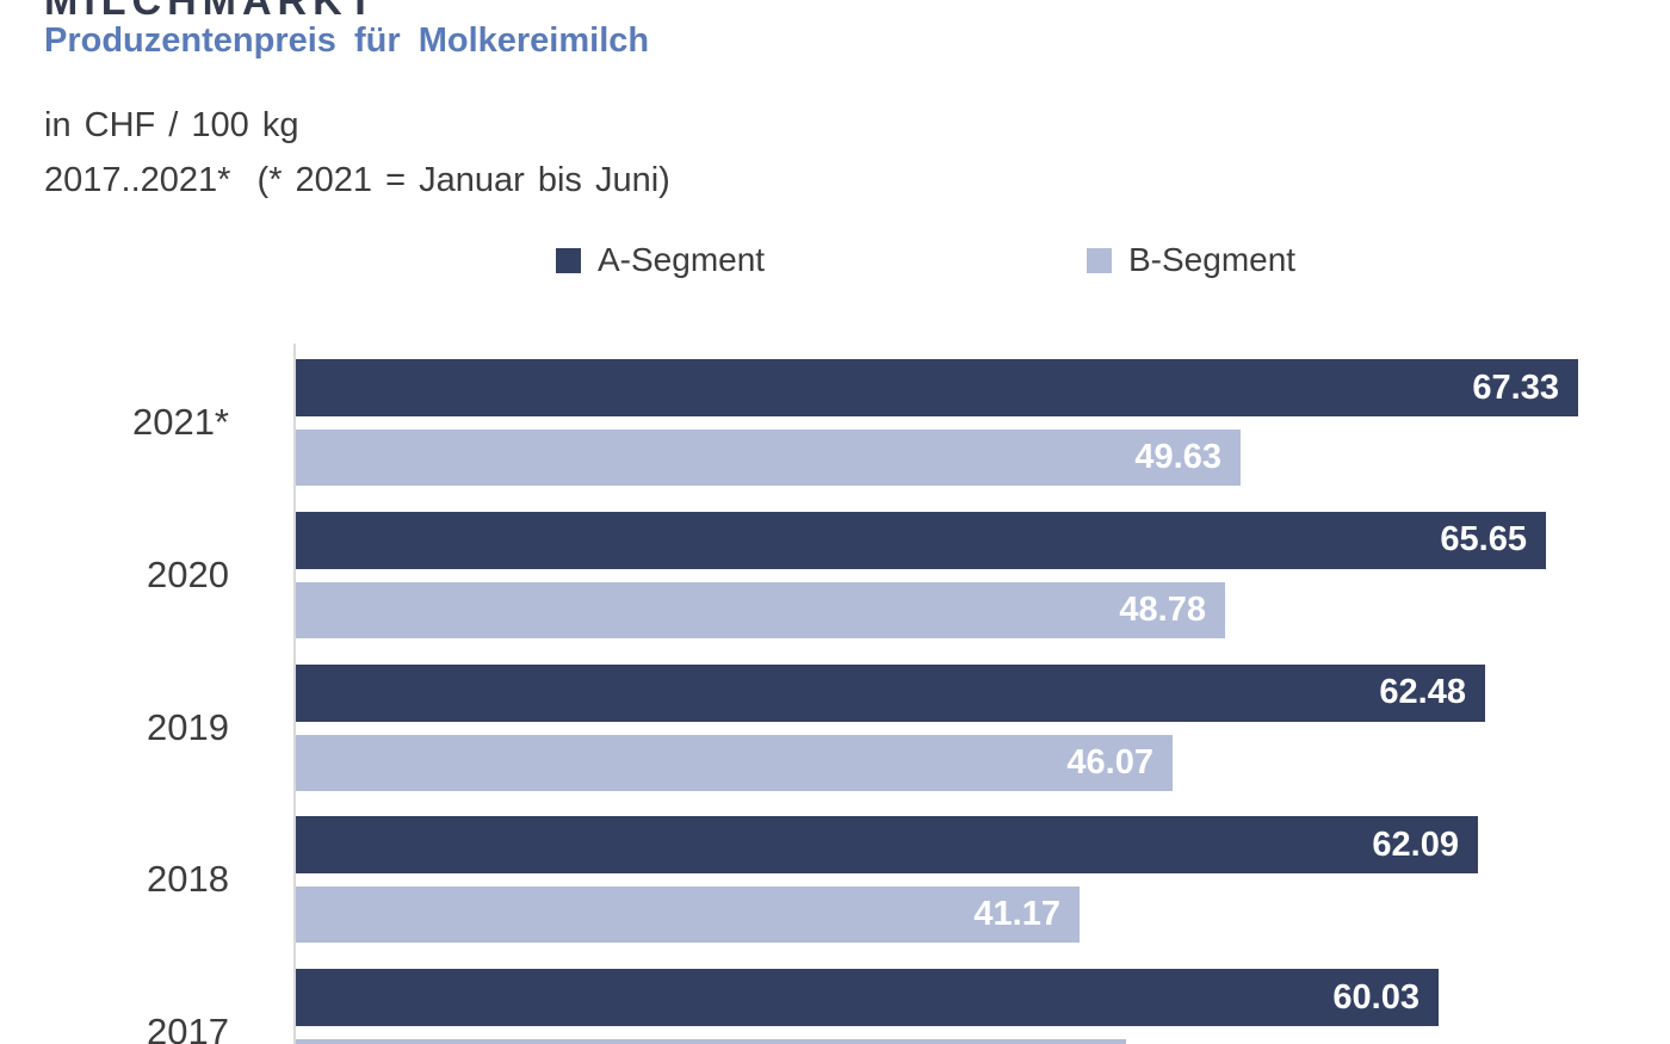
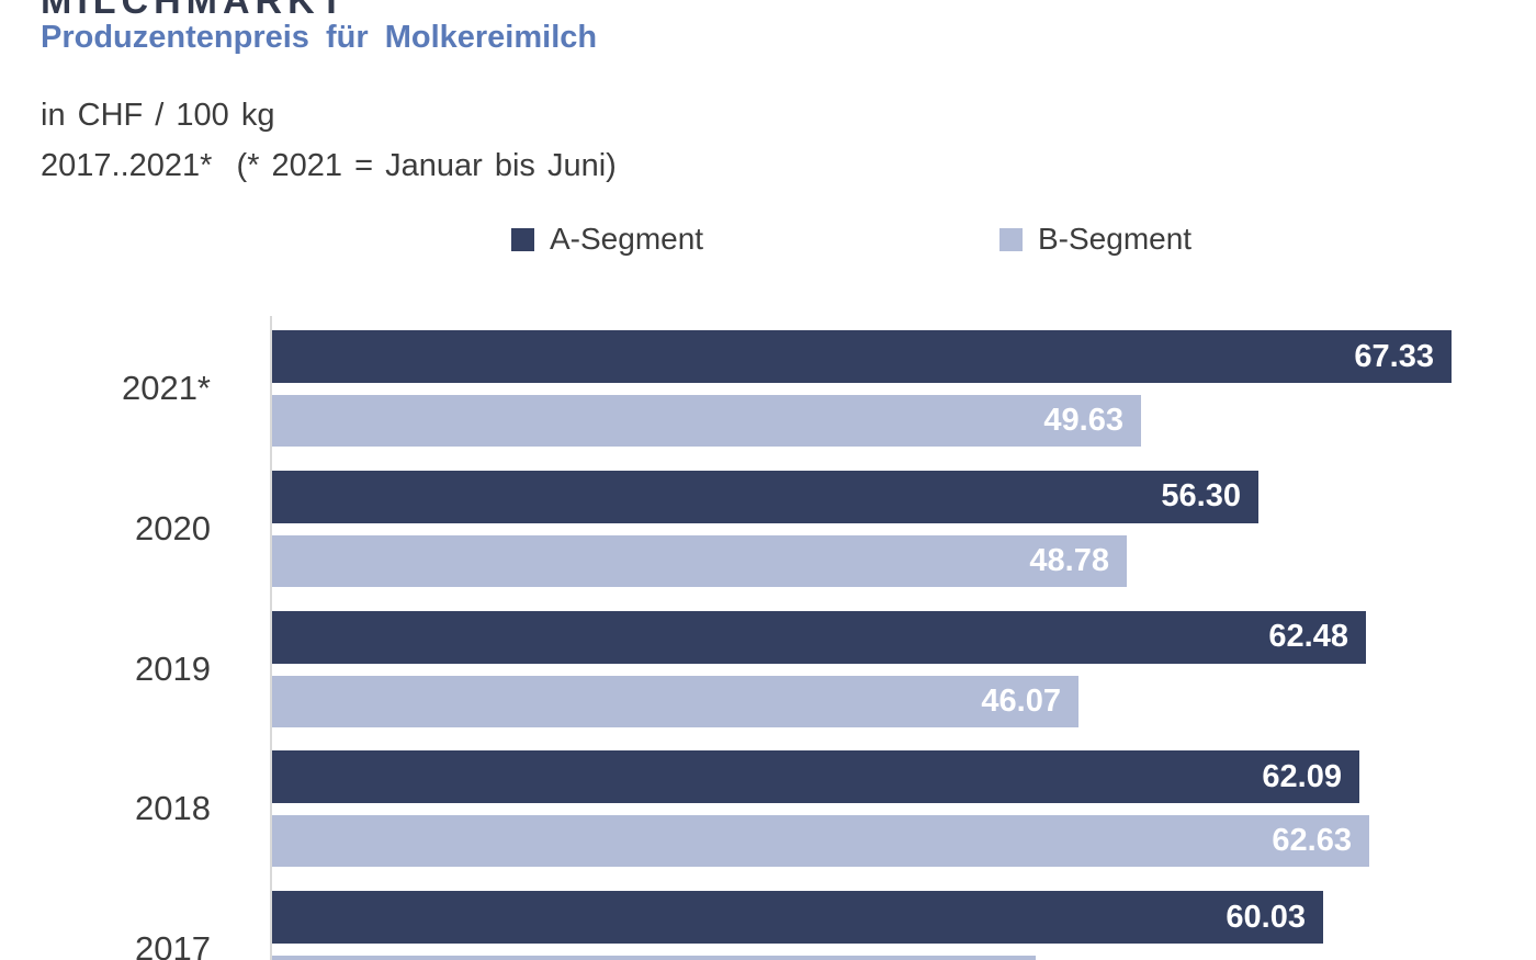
A-Segment/2020: 65.65 -> 56.30
B-Segment/2018: 41.17 -> 62.63
